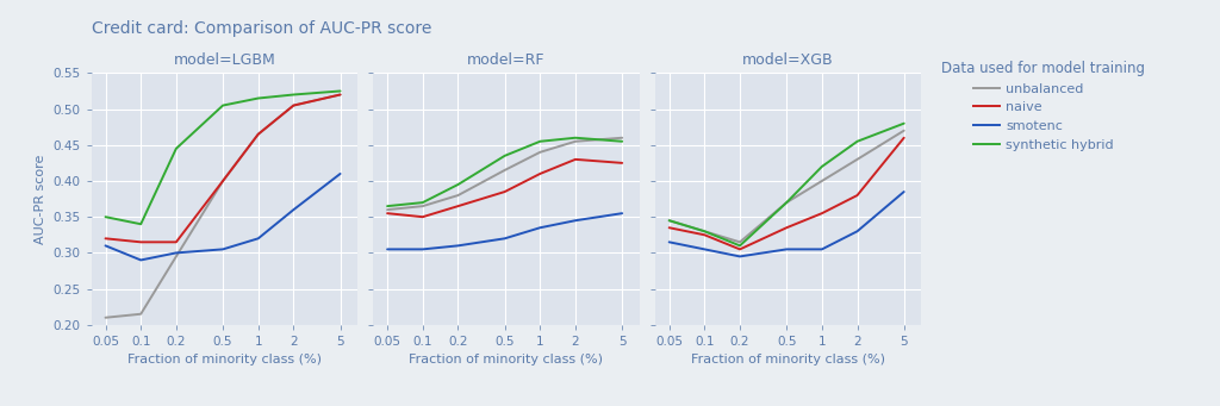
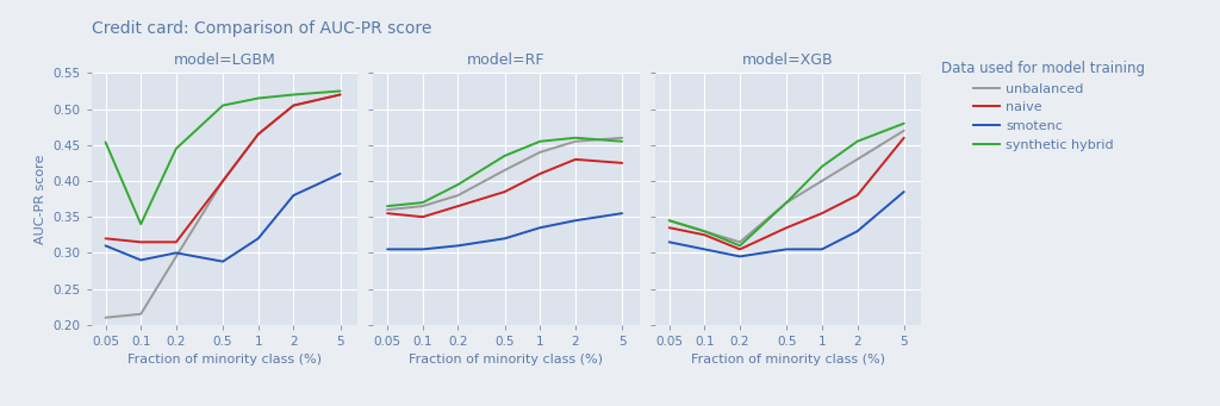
model=LGBM/synthetic hybrid/0.05: 0.350 -> 0.454
model=LGBM/smotenc/0.5: 0.305 -> 0.288
model=LGBM/smotenc/2: 0.360 -> 0.380
